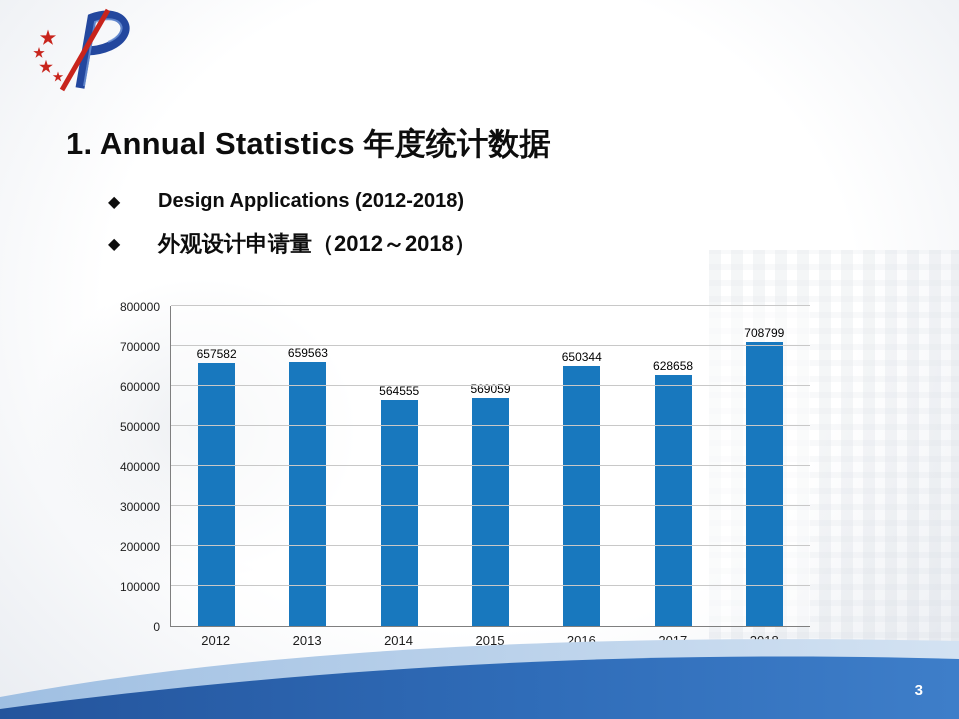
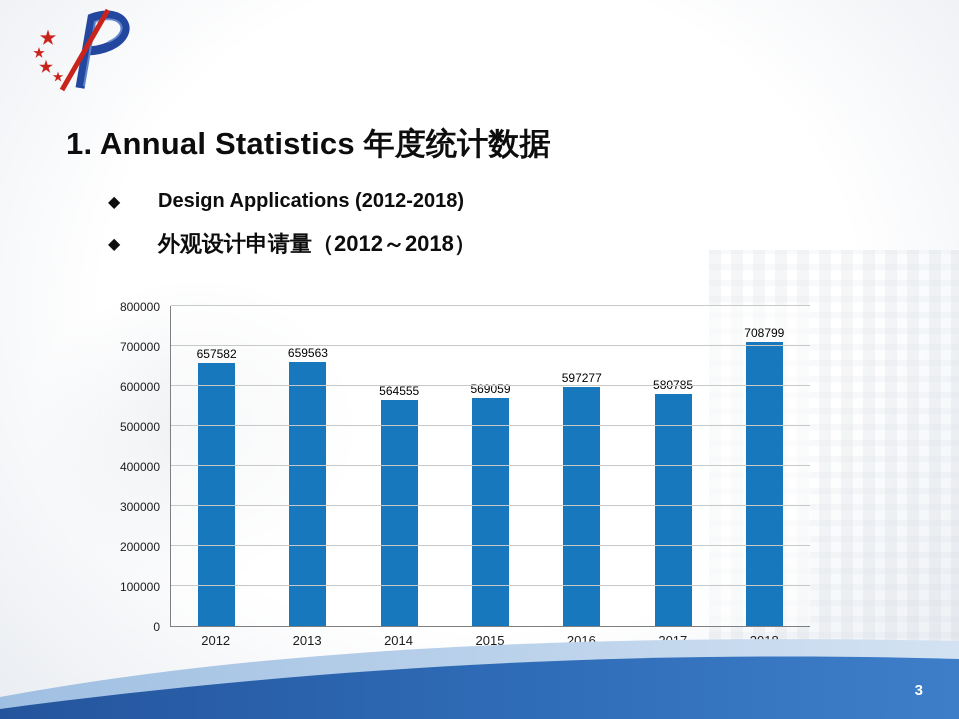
2016: 650344 -> 597277
2017: 628658 -> 580785
